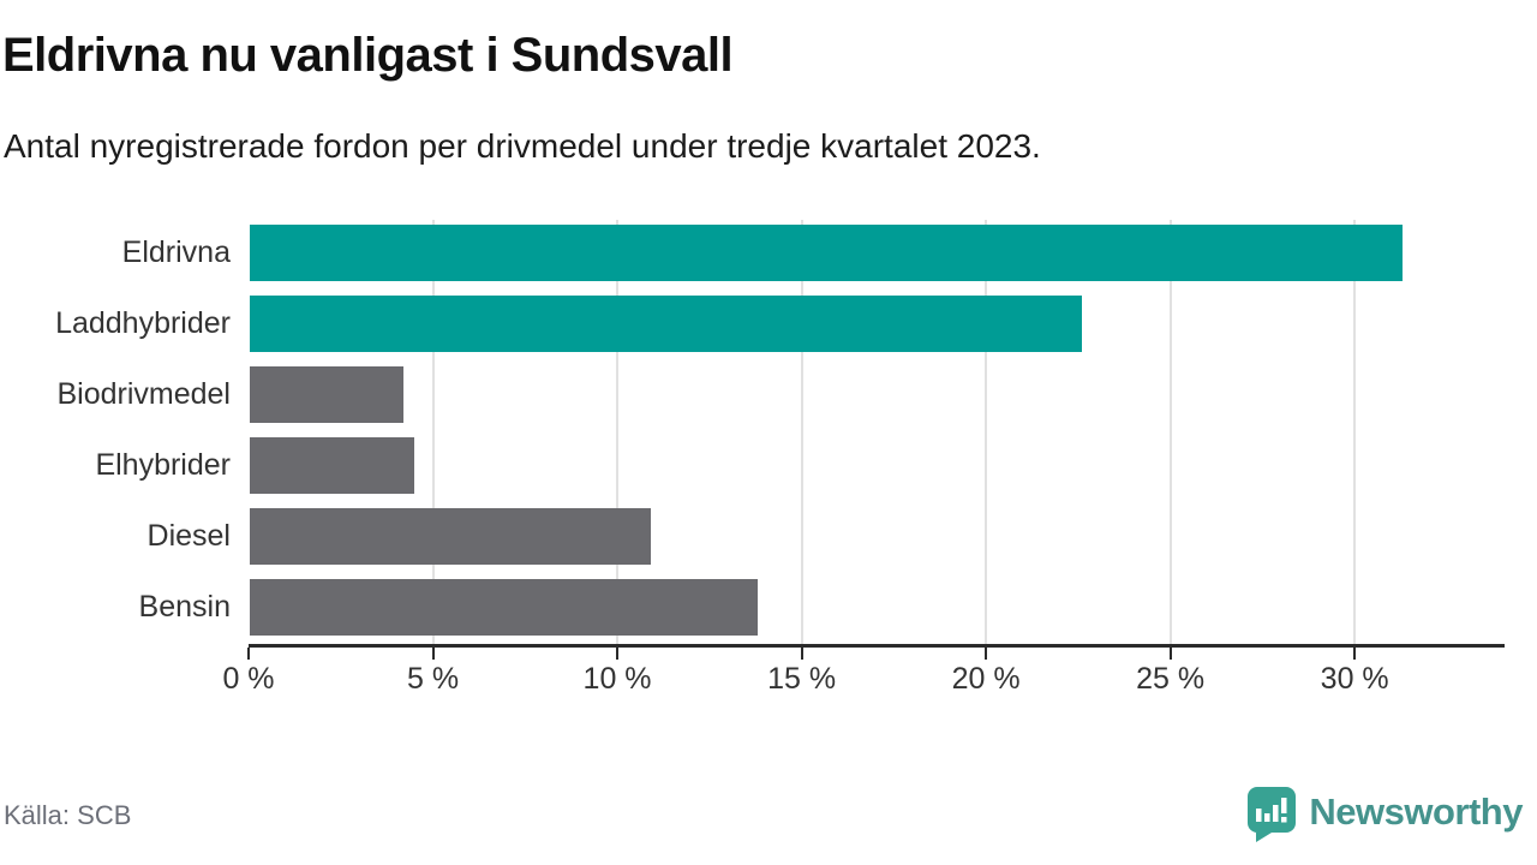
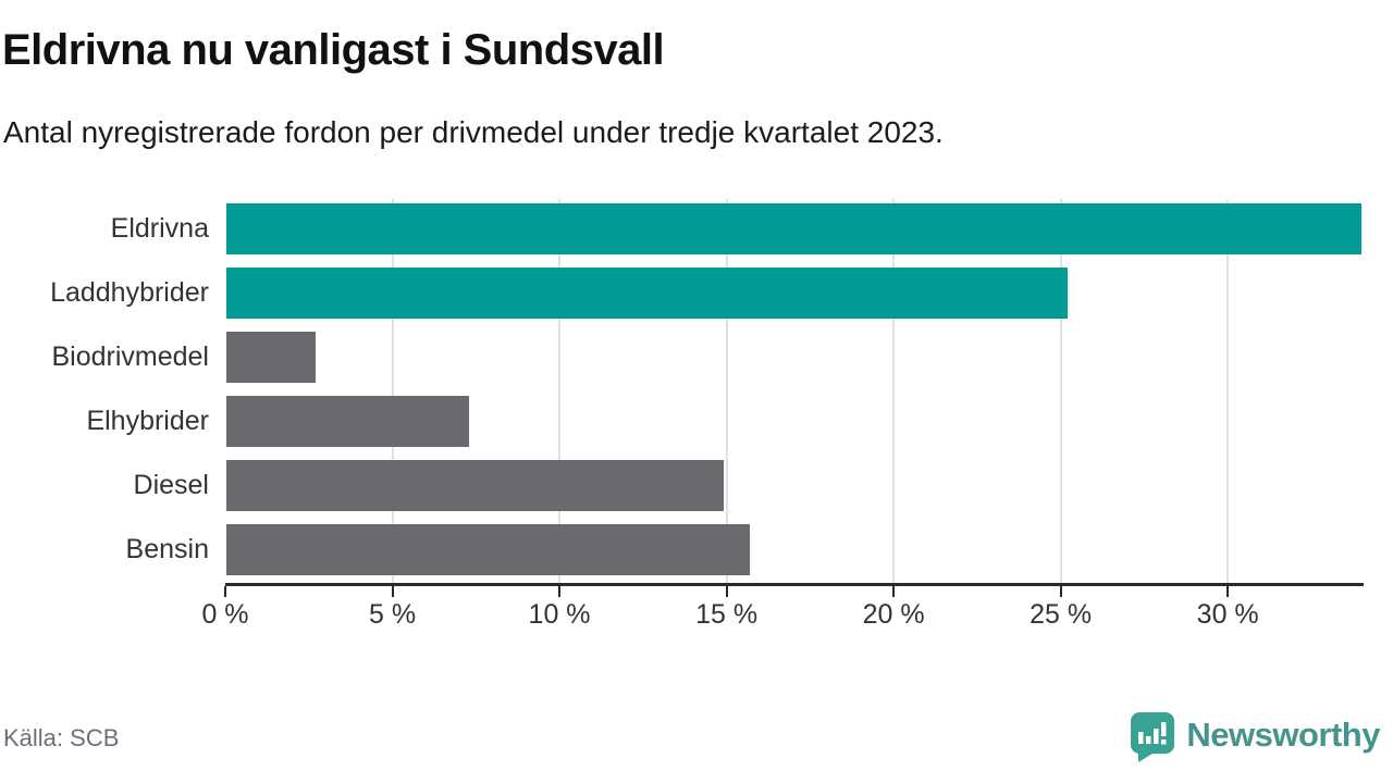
Eldrivna: 31.3% -> 34.0%
Laddhybrider: 22.6% -> 25.2%
Biodrivmedel: 4.2% -> 2.7%
Elhybrider: 4.5% -> 7.3%
Diesel: 10.9% -> 14.9%
Bensin: 13.8% -> 15.7%
